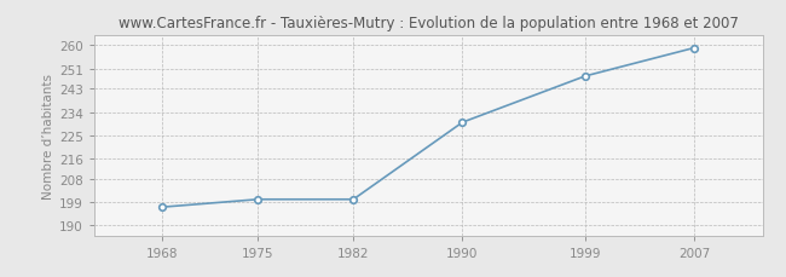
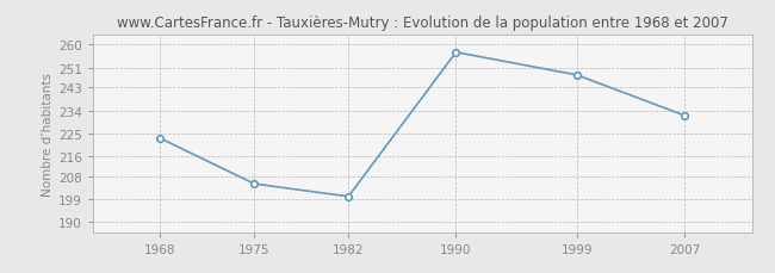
1968: 197 -> 223
1975: 200 -> 205
1990: 230 -> 257
2007: 259 -> 232
